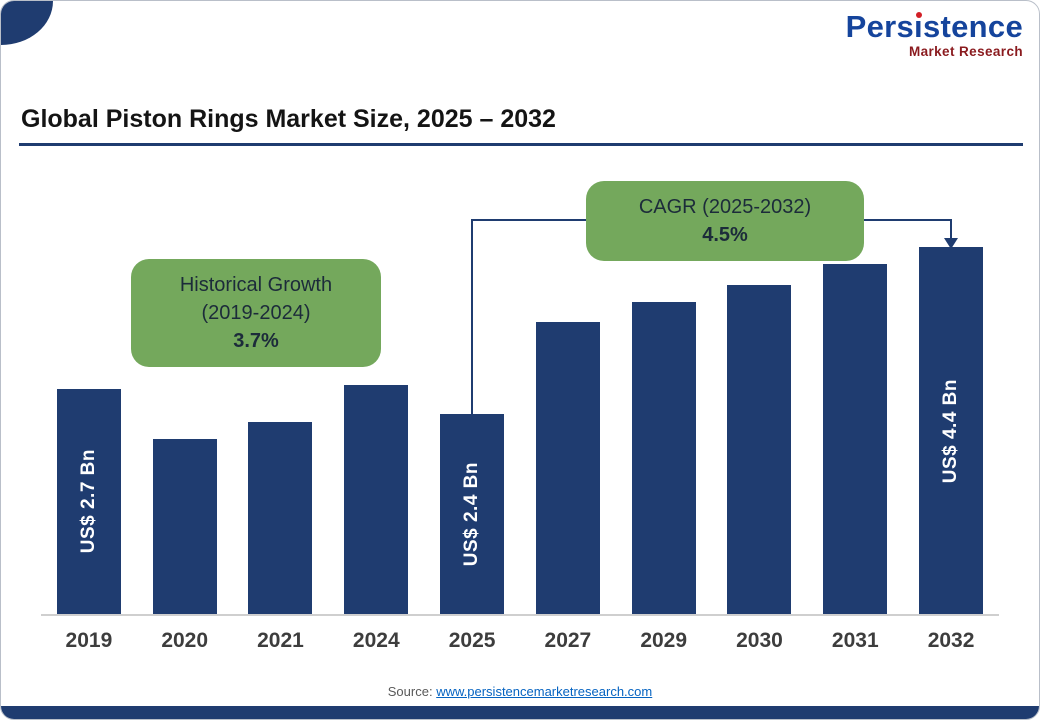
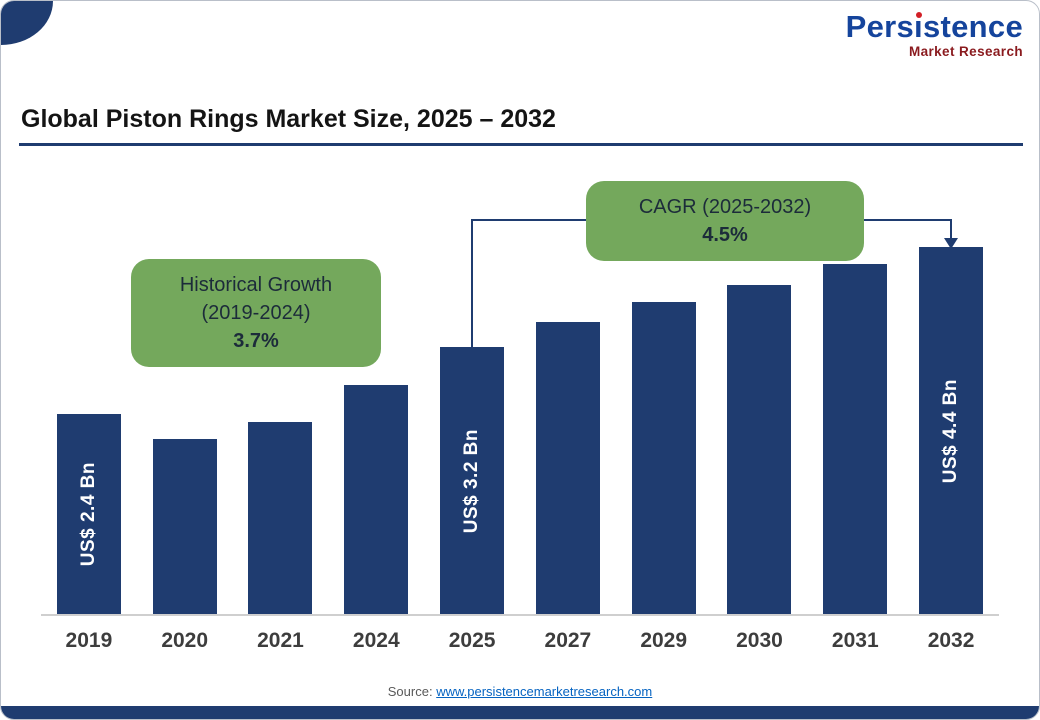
2019: 2.7 -> 2.4
2025: 2.4 -> 3.2
